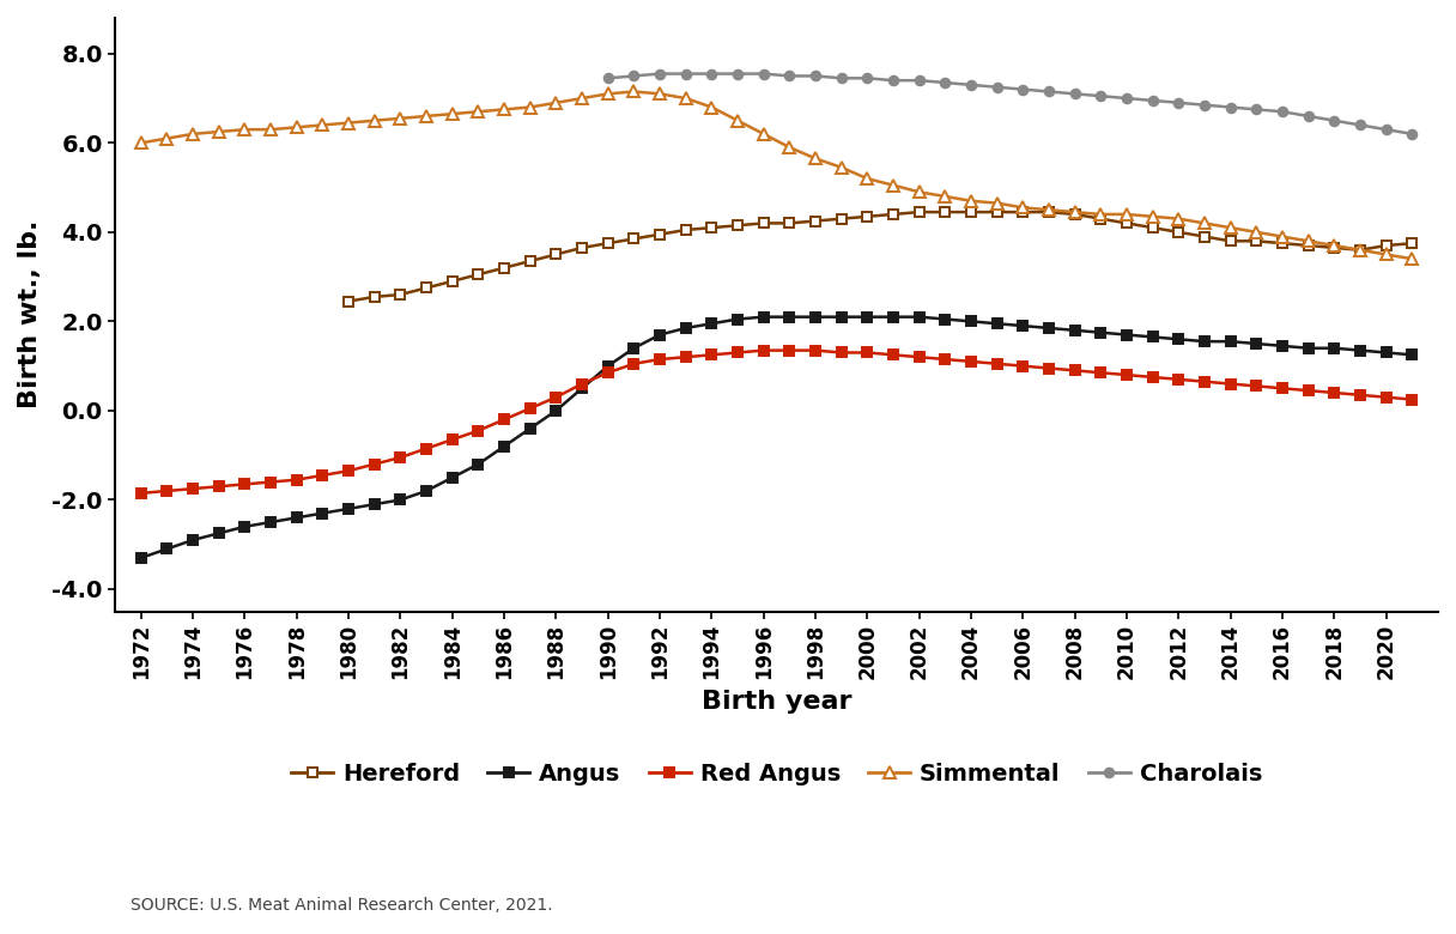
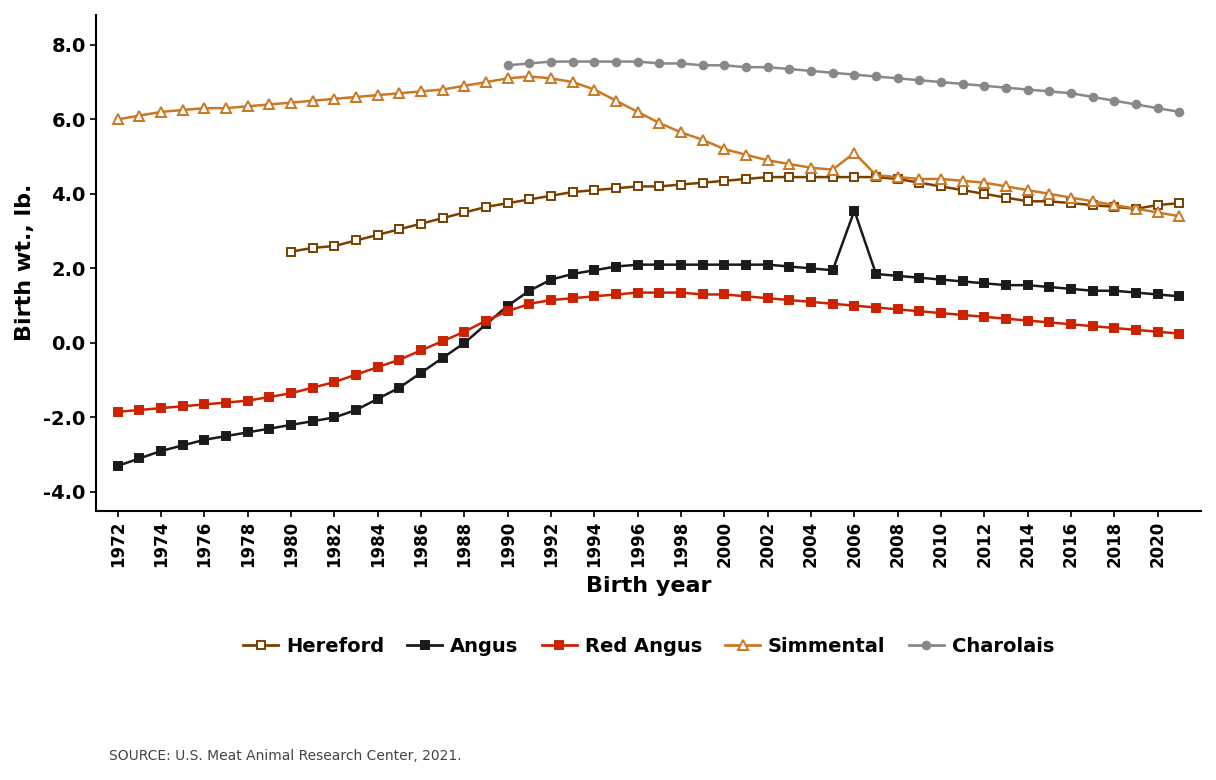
Angus/2006: 1.90 -> 3.55
Simmental/2006: 4.55 -> 5.10
